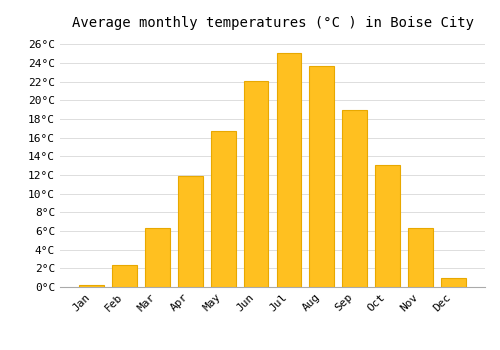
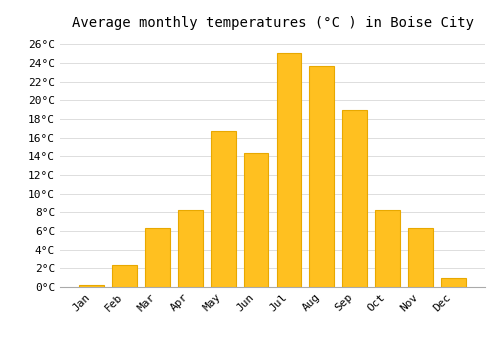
Apr: 11.9°C -> 8.2°C
Jun: 22.1°C -> 14.4°C
Oct: 13.1°C -> 8.2°C
